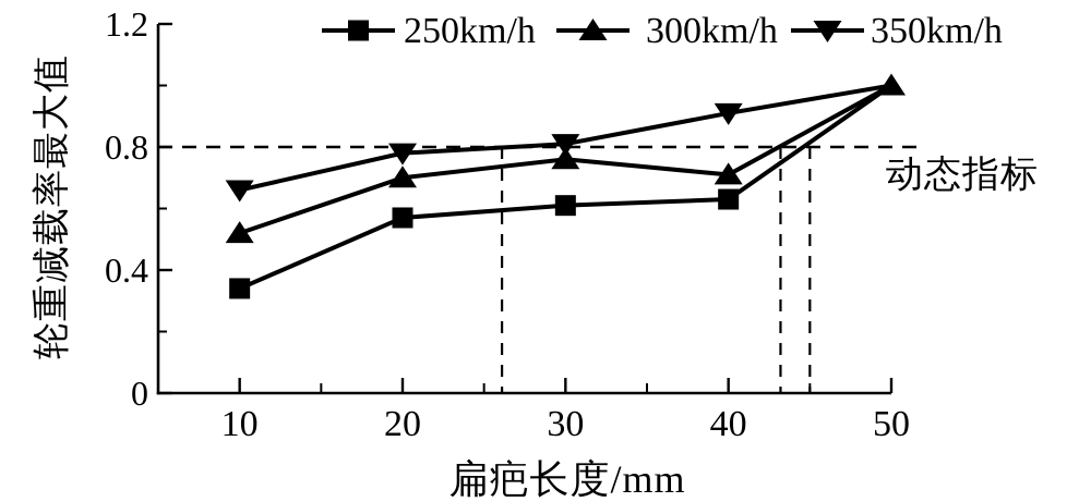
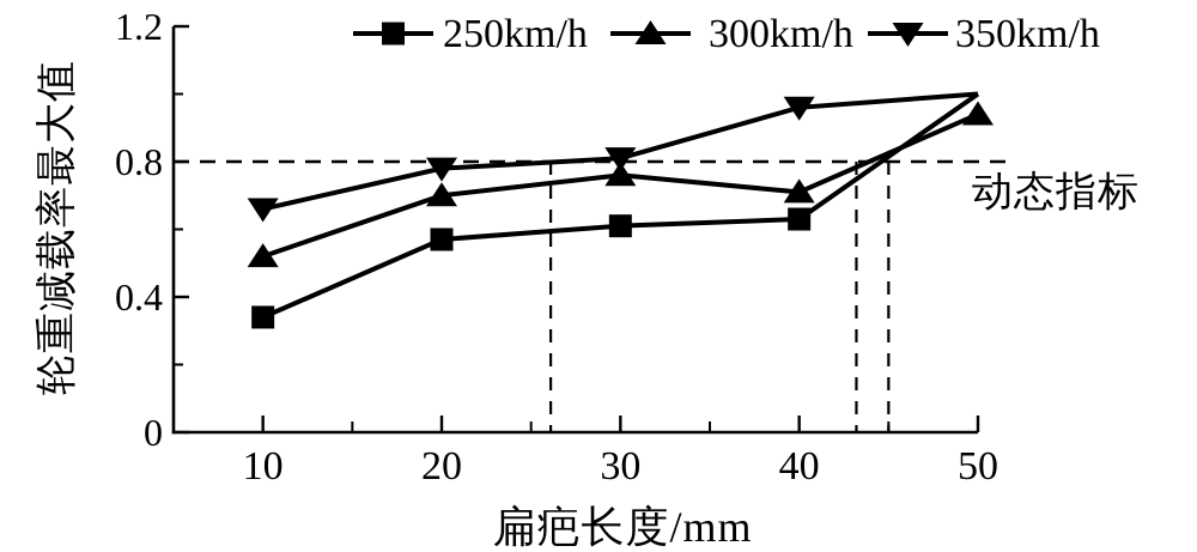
350km/h/40: 0.91 -> 0.96
300km/h/50: 1.00 -> 0.94
